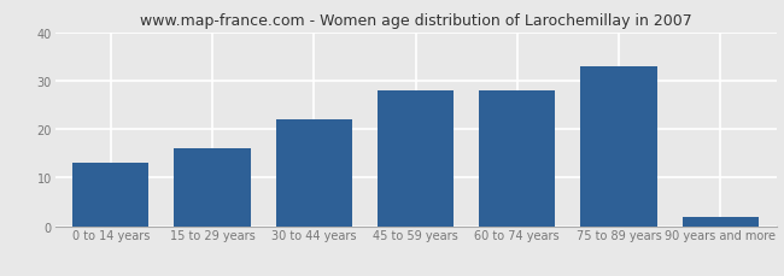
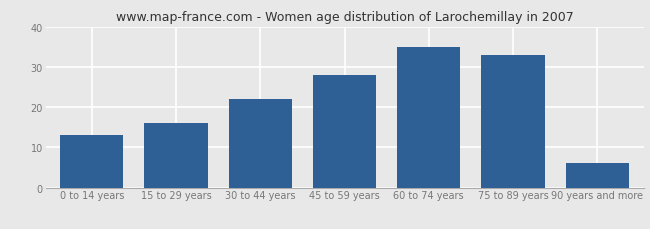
60 to 74 years: 28 -> 35
90 years and more: 2 -> 6
